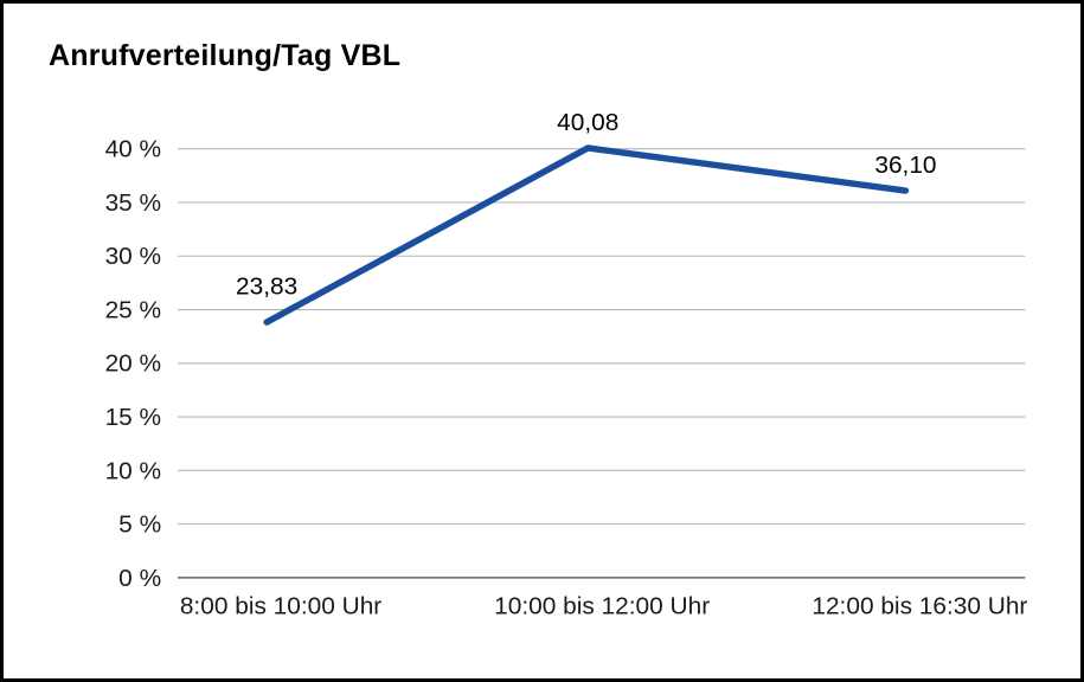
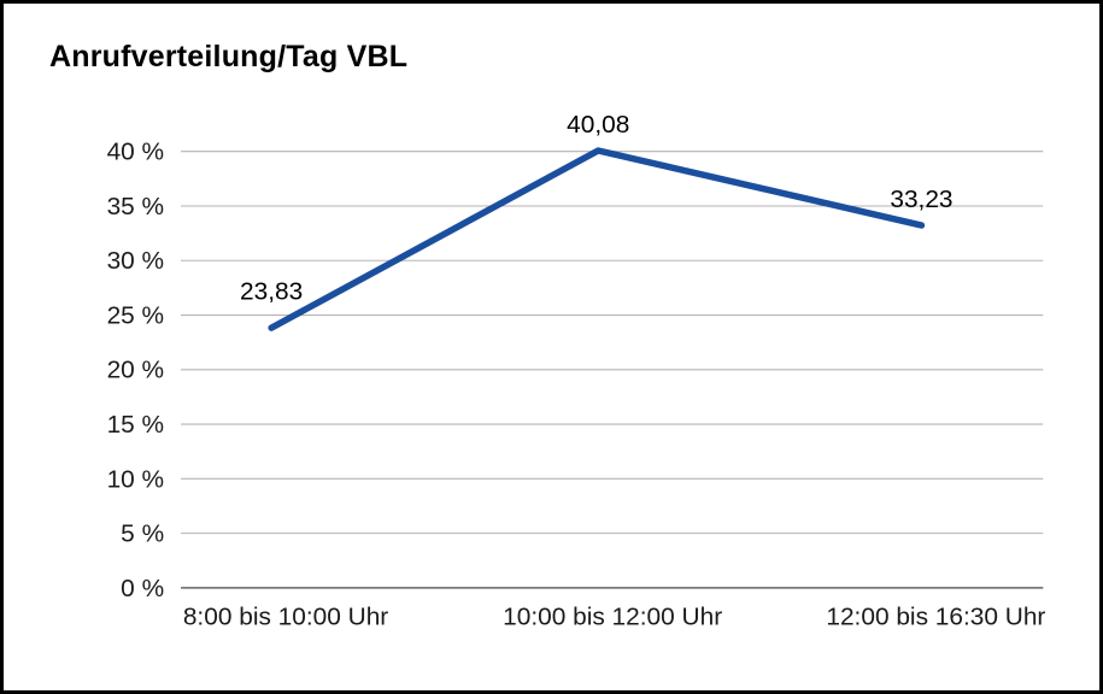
12:00 bis 16:30 Uhr: 36,10 -> 33,23
